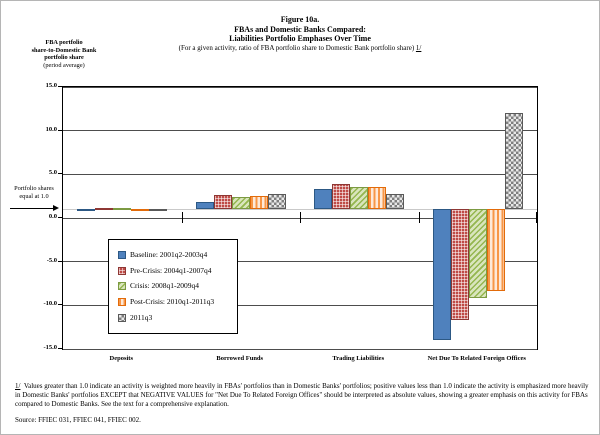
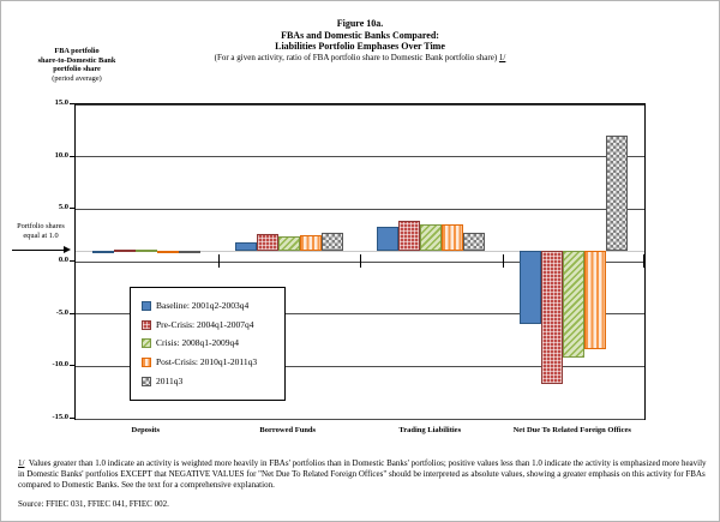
Baseline: 2001q2-2003q4/Net Due To Related Foreign Offices: -14 -> -6
